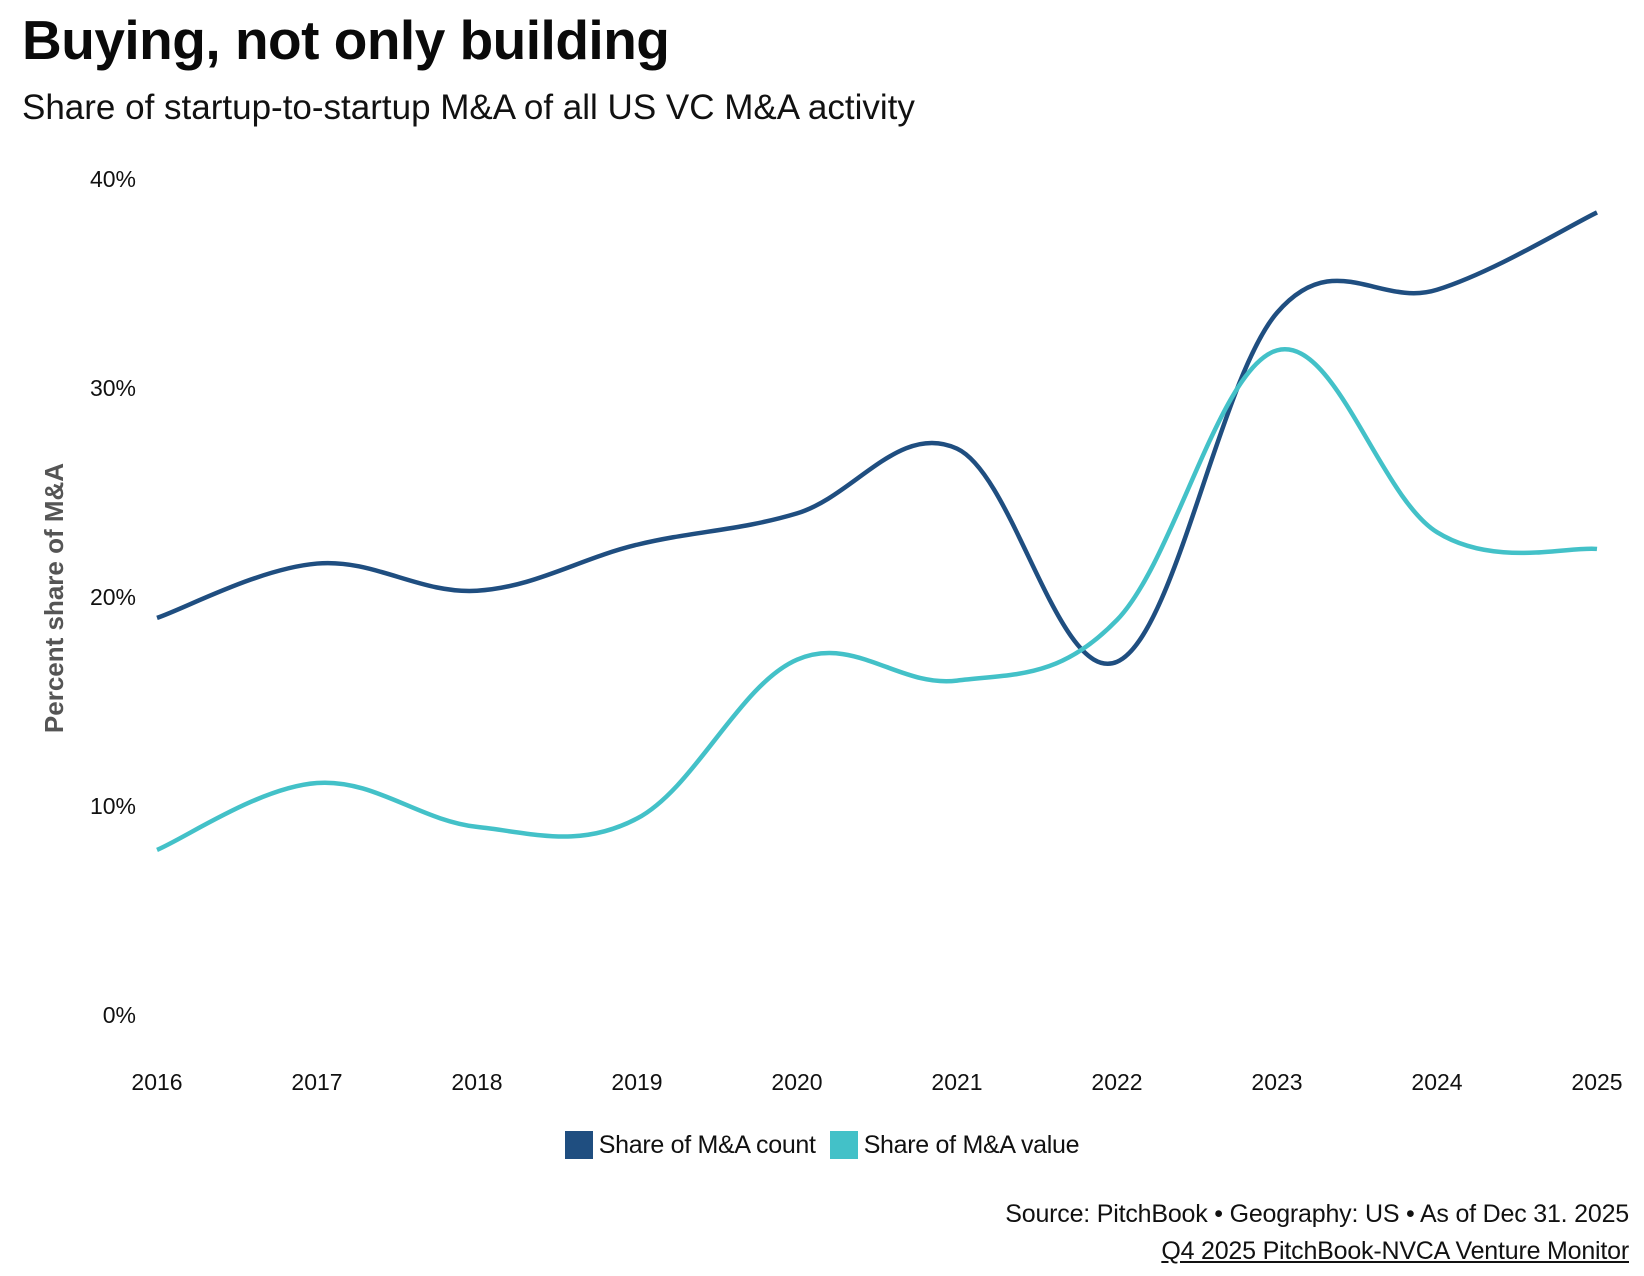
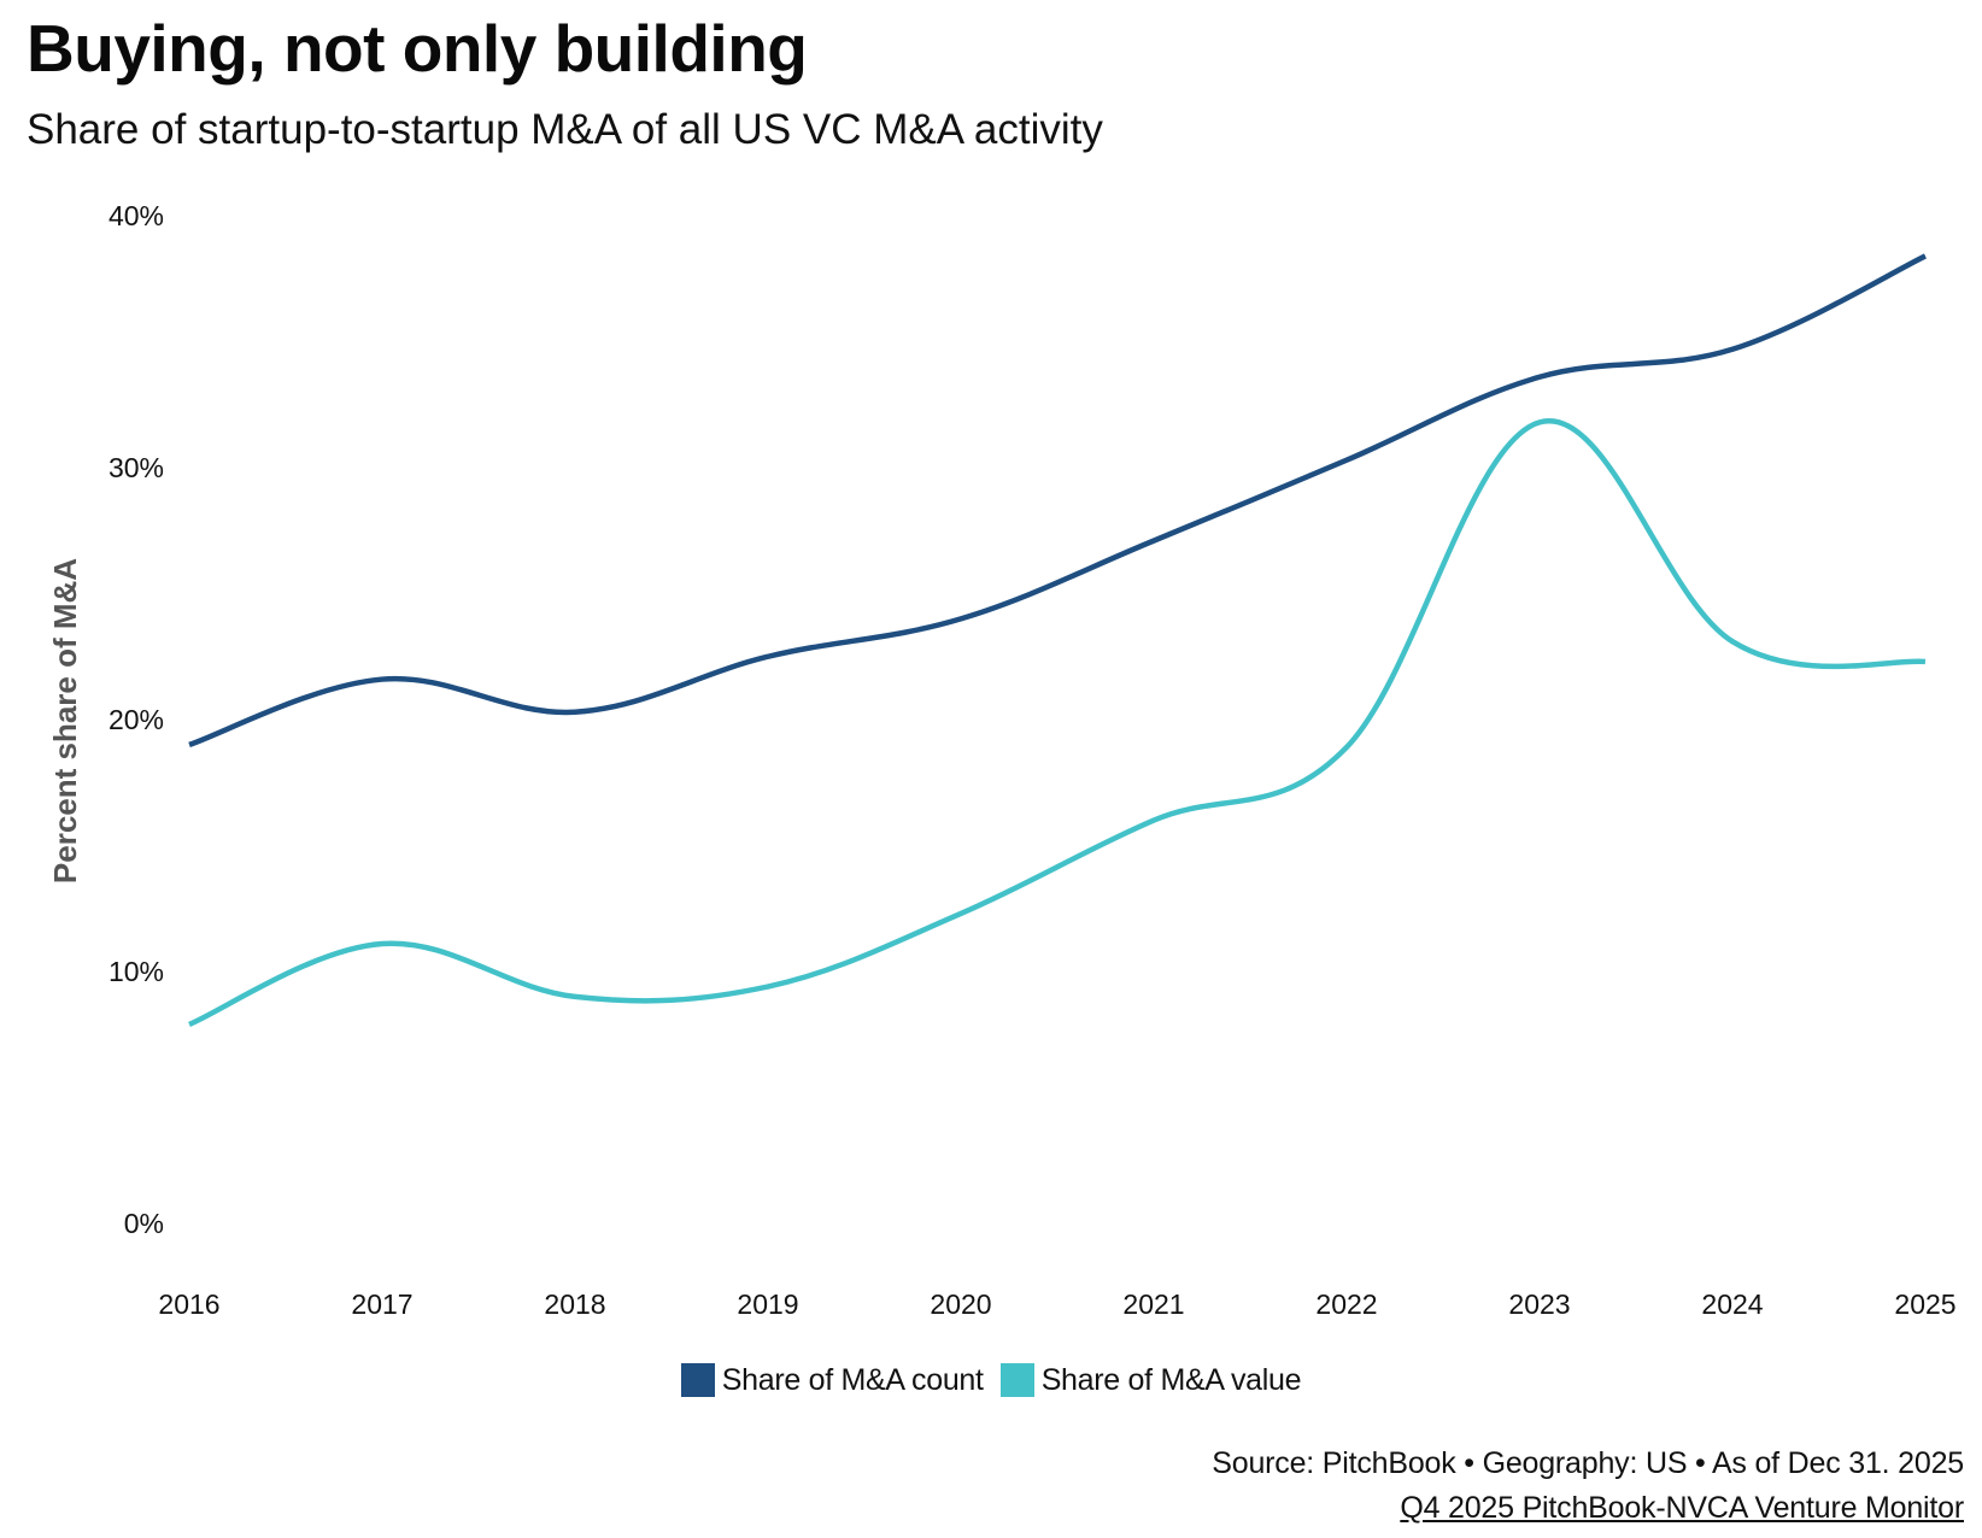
Share of M&A value/2020: 17.0% -> 12.3%
Share of M&A count/2022: 16.9% -> 30.3%
